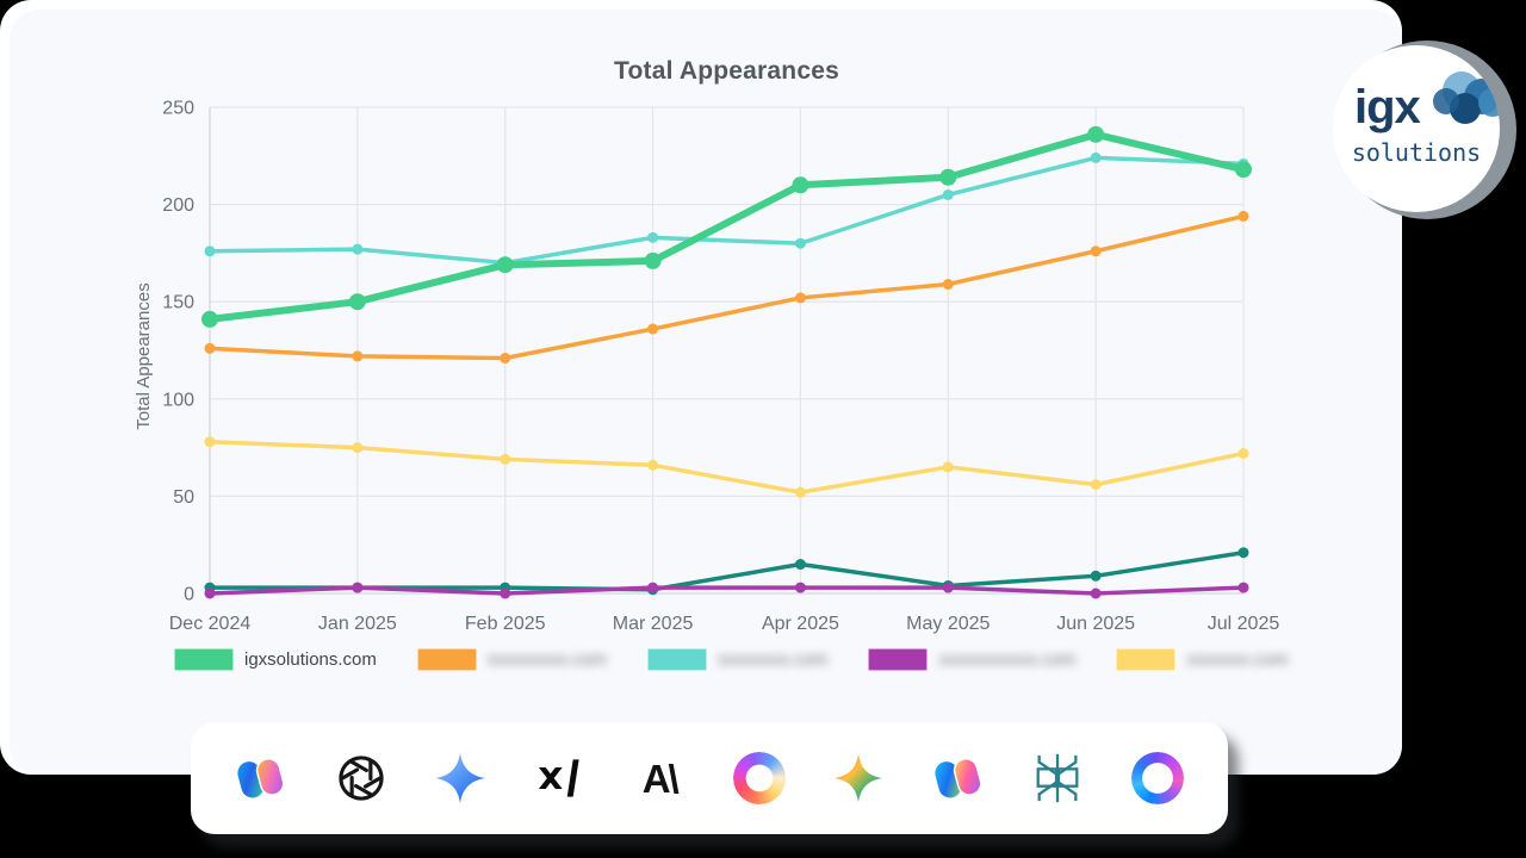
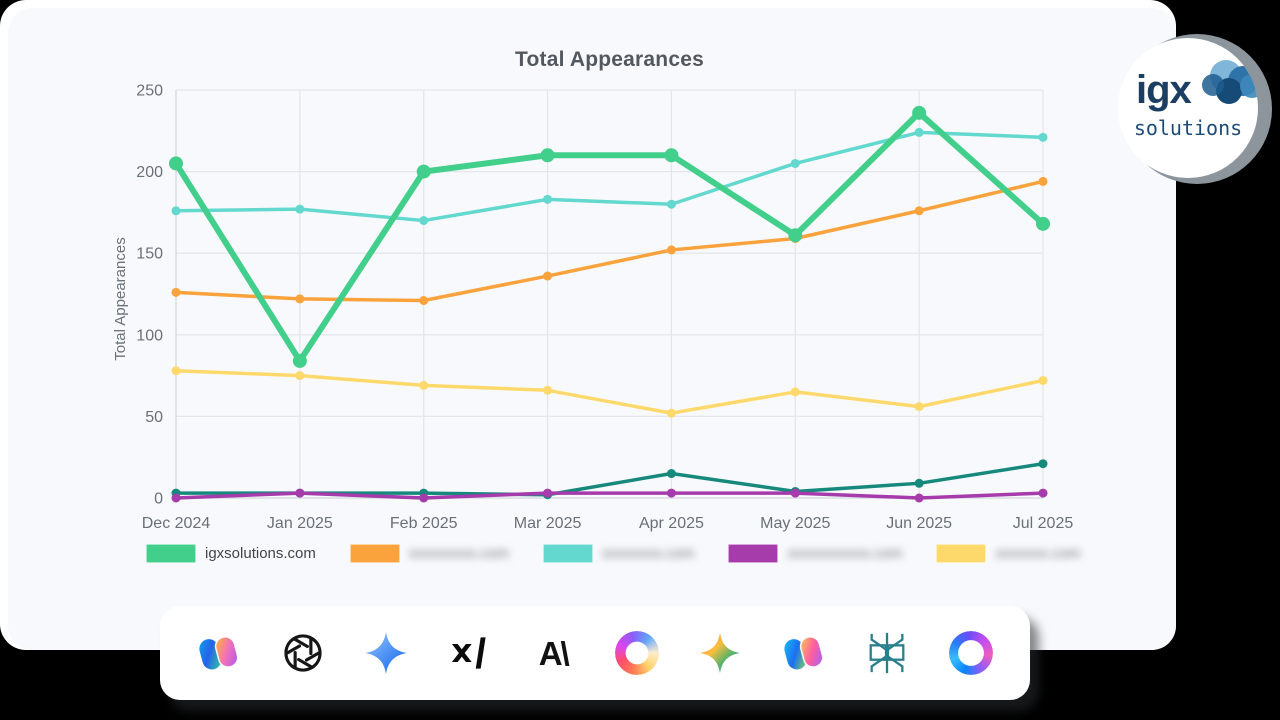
igxsolutions/Dec 2024: 141 -> 205
igxsolutions/Jan 2025: 150 -> 84
igxsolutions/Feb 2025: 169 -> 200
igxsolutions/Mar 2025: 171 -> 210
igxsolutions/May 2025: 214 -> 161
igxsolutions/Jul 2025: 218 -> 168
